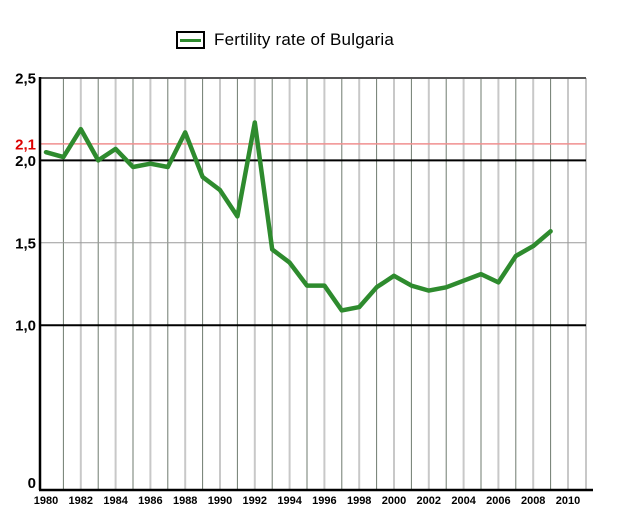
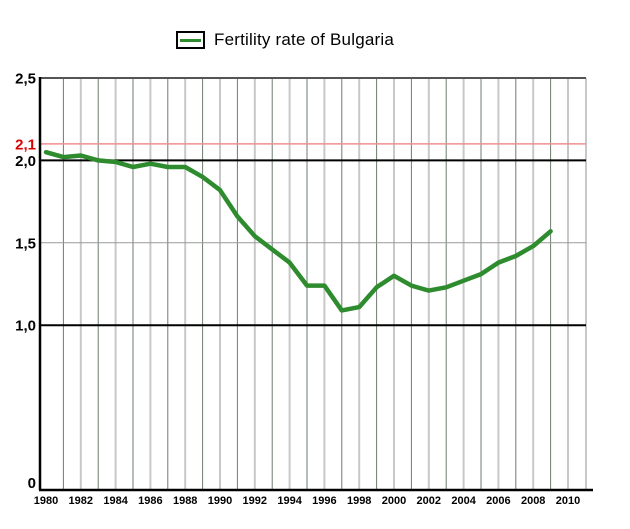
1982: 2,19 -> 2,03
1984: 2,07 -> 1,99
1988: 2,17 -> 1,96
1992: 2,23 -> 1,54
2006: 1,26 -> 1,38
